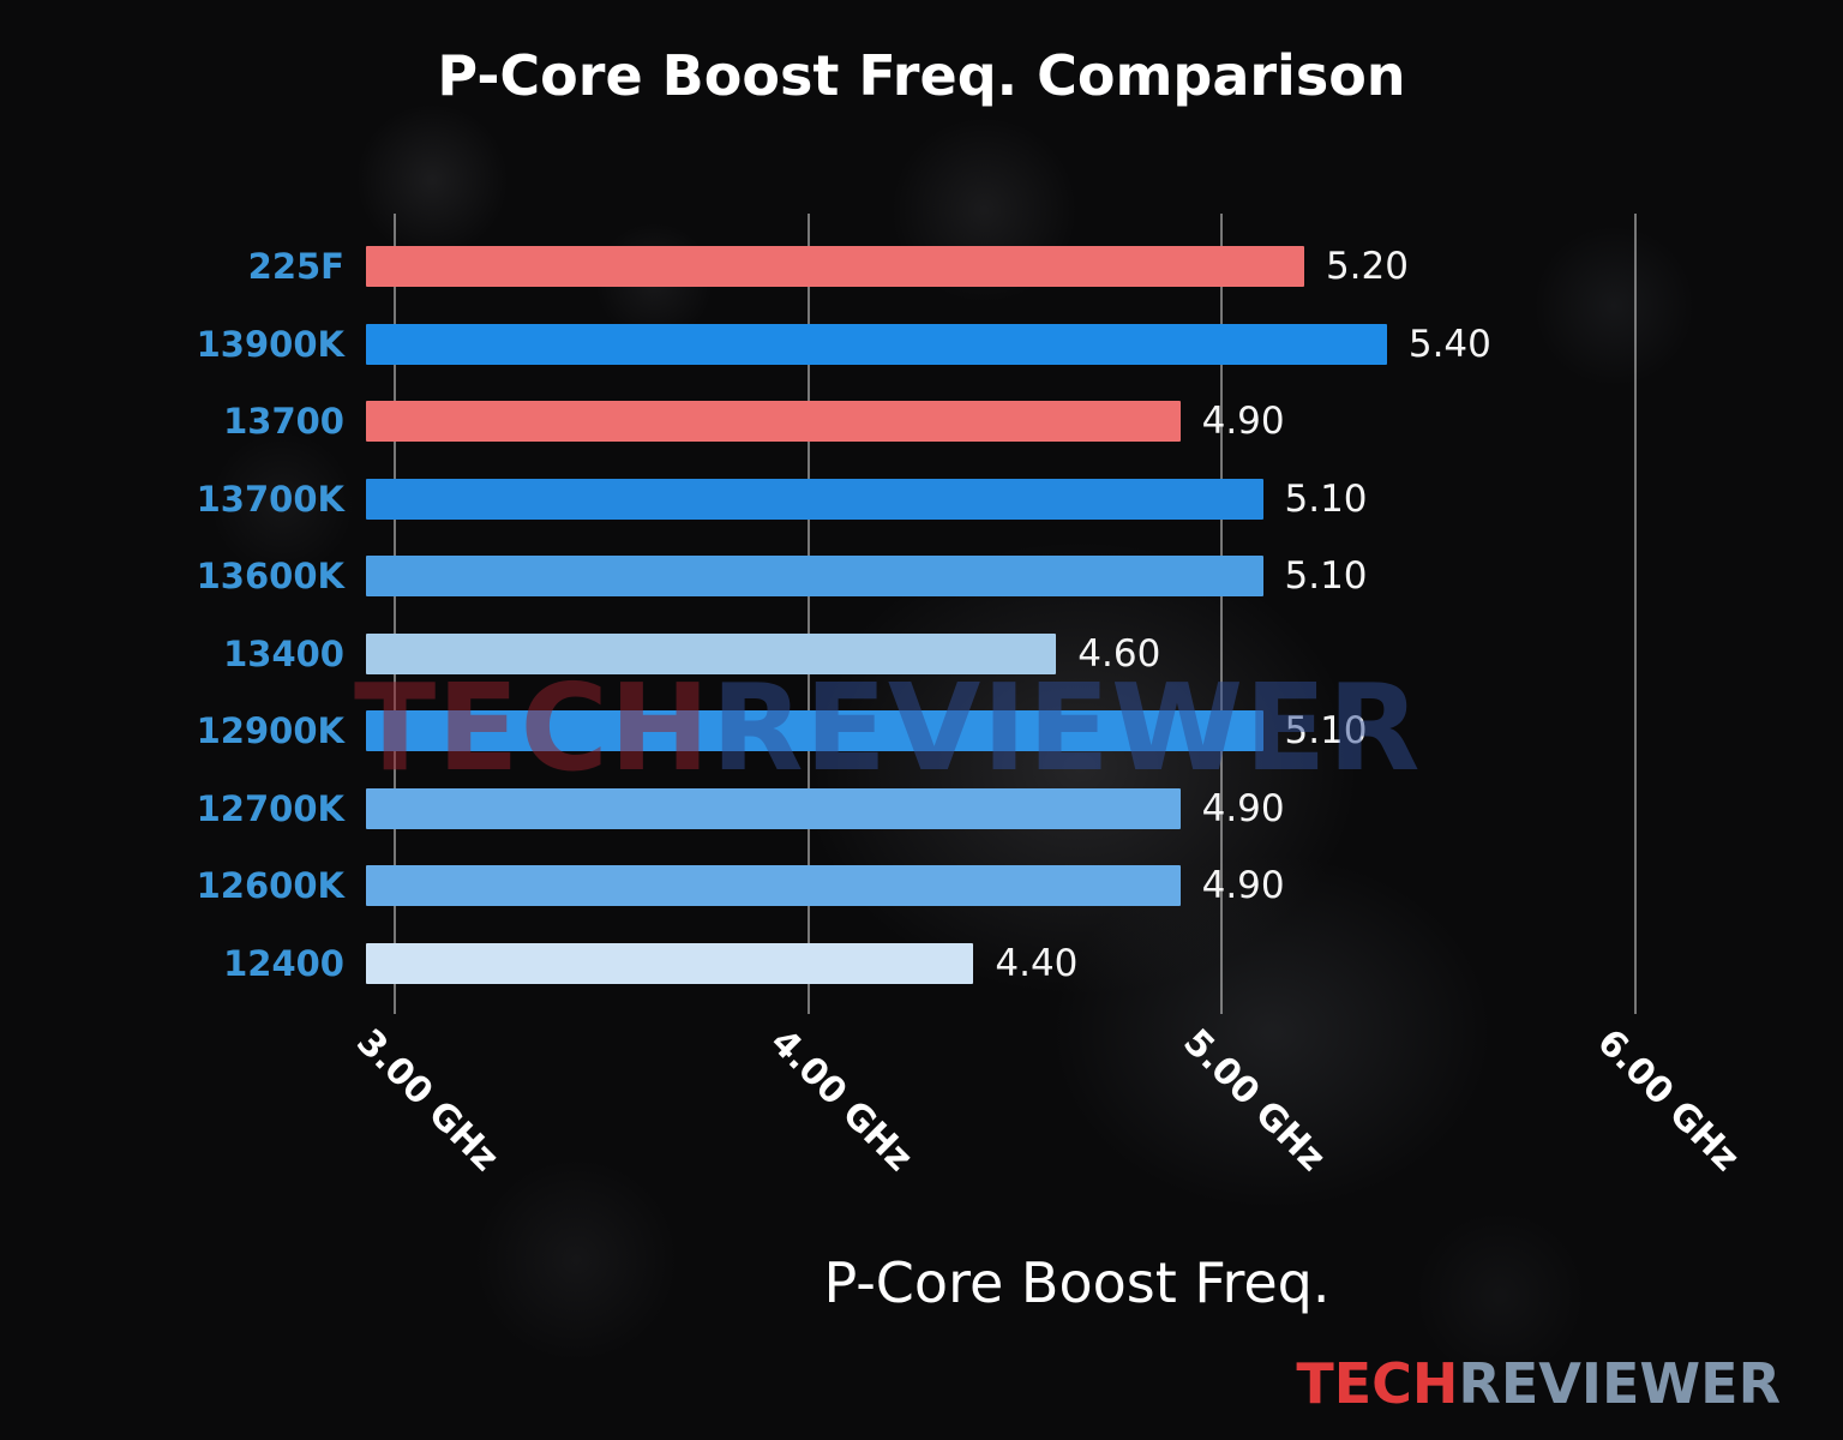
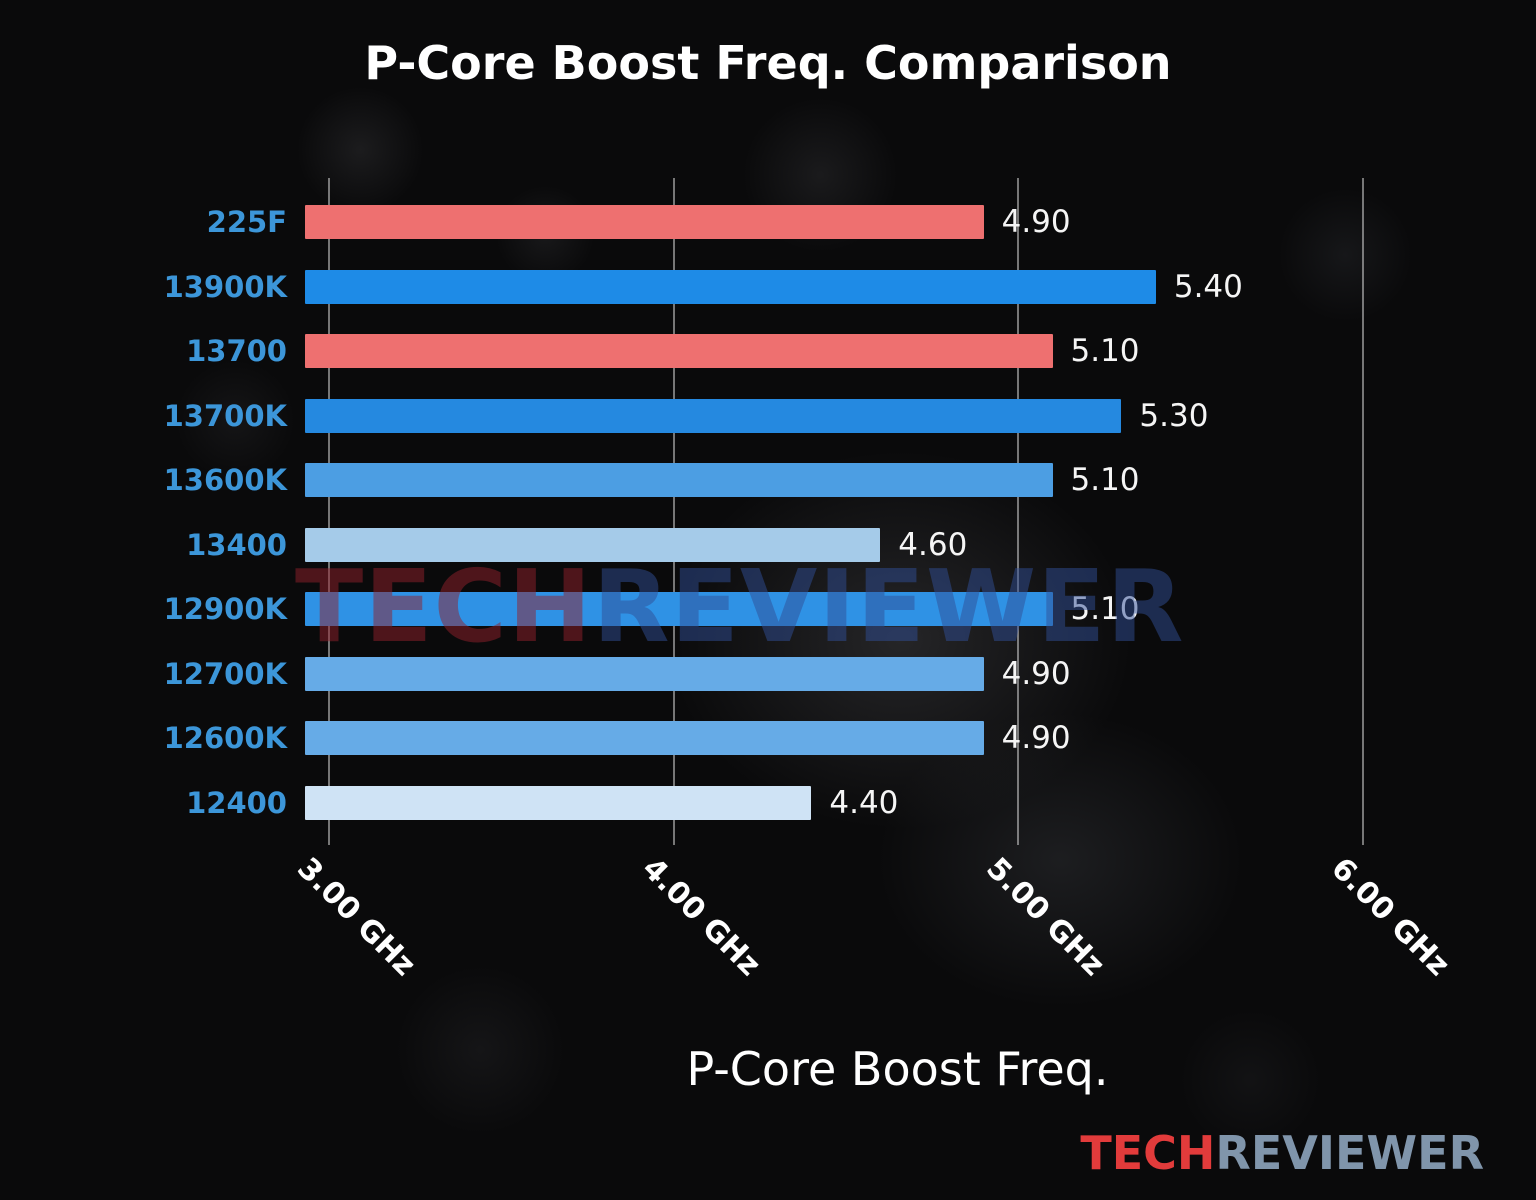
225F: 5.20 -> 4.90
13700: 4.90 -> 5.10
13700K: 5.10 -> 5.30
